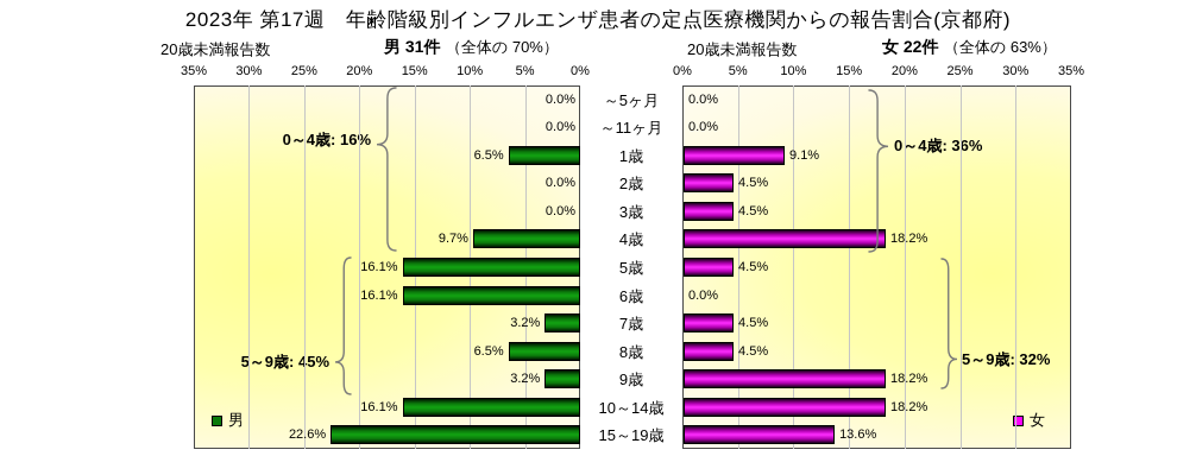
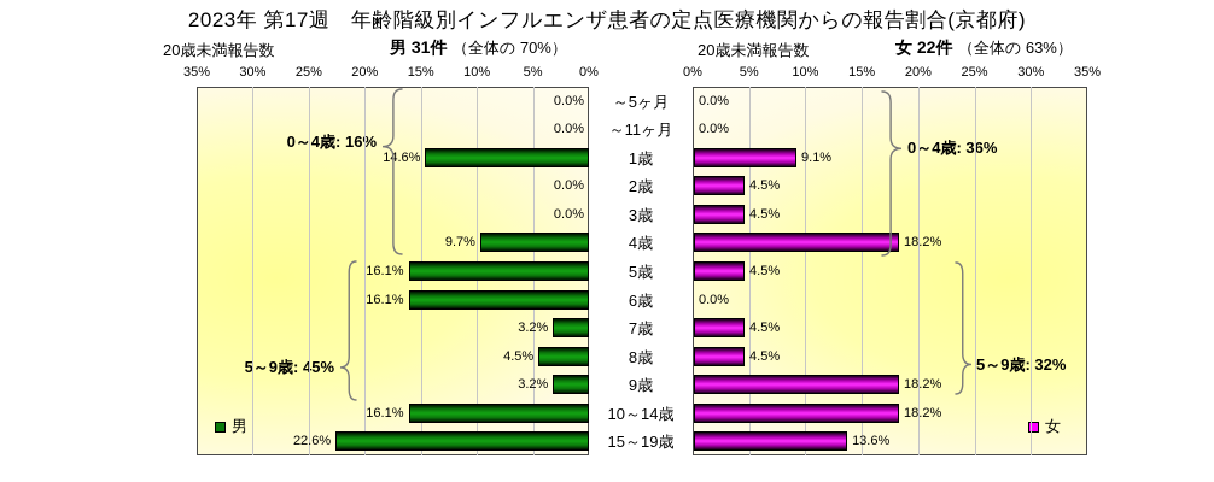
男/1歳: 6.5% -> 14.6%
男/8歳: 6.5% -> 4.5%
